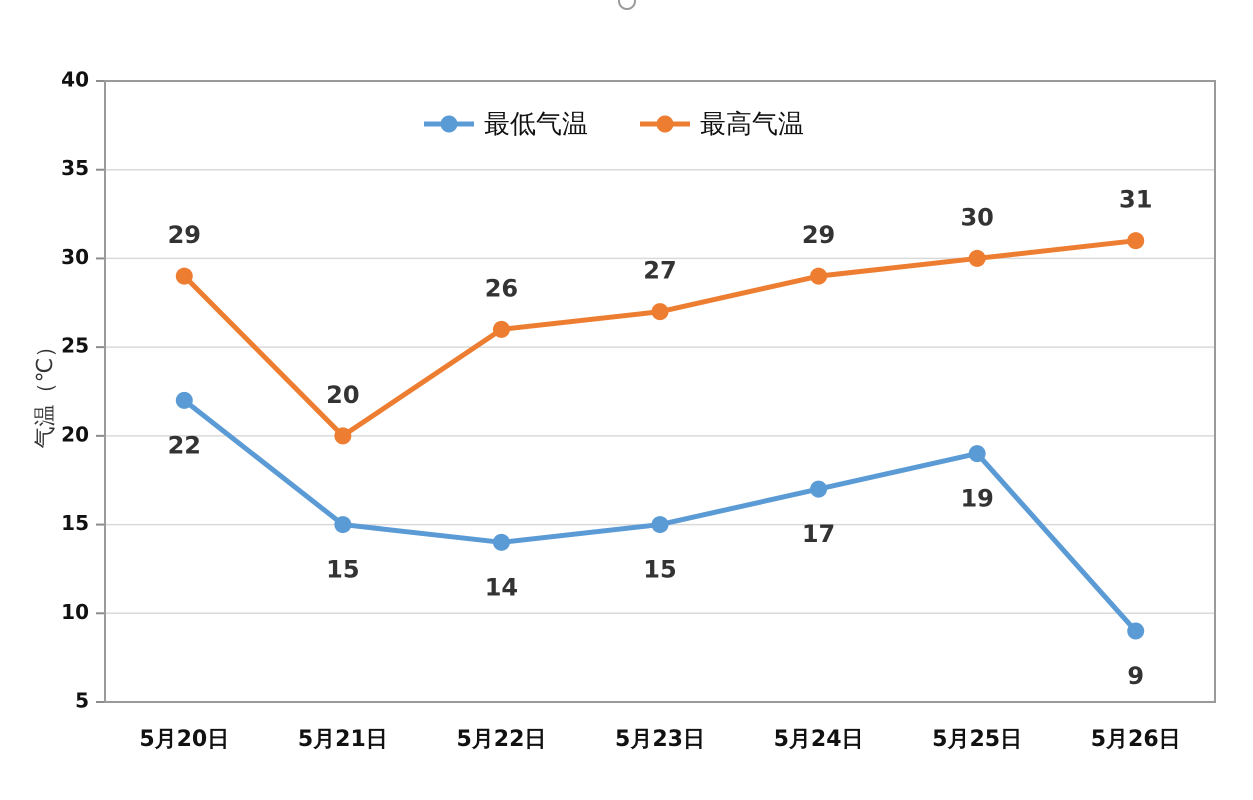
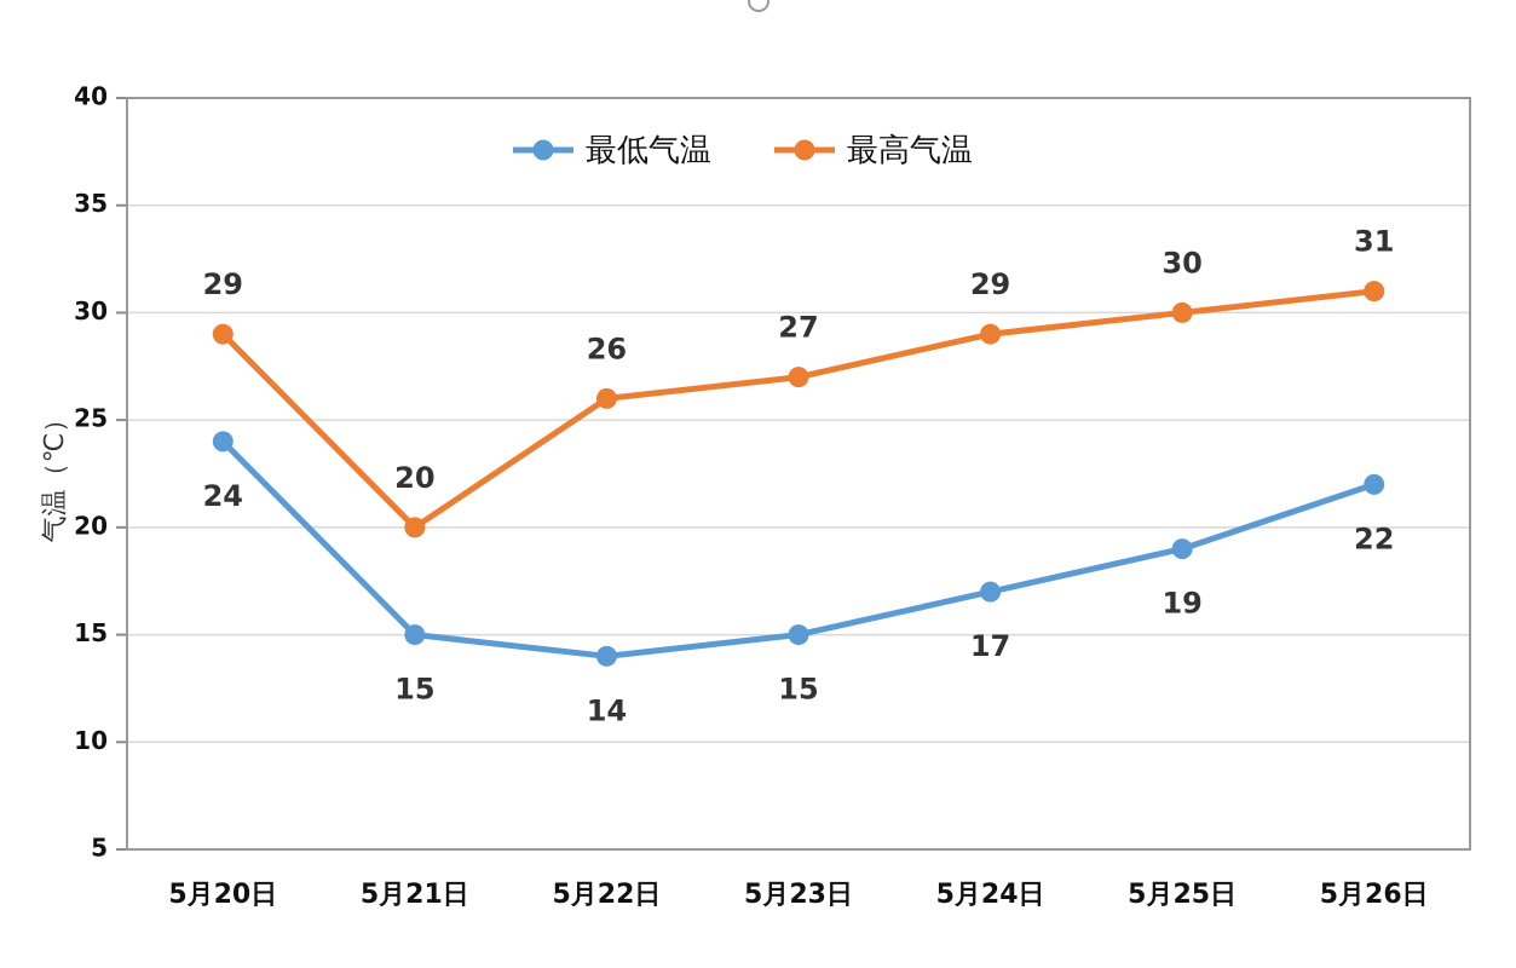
最低气温/5月20日: 22 -> 24
最低气温/5月26日: 9 -> 22
